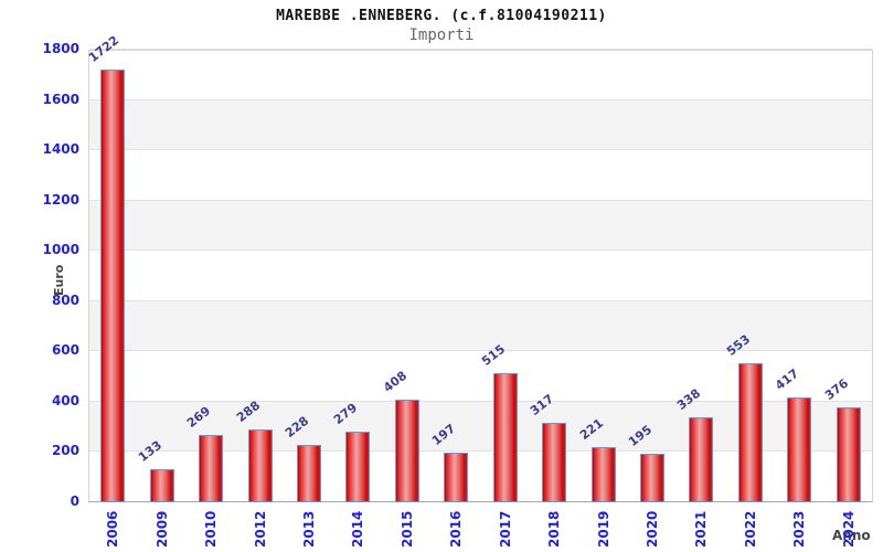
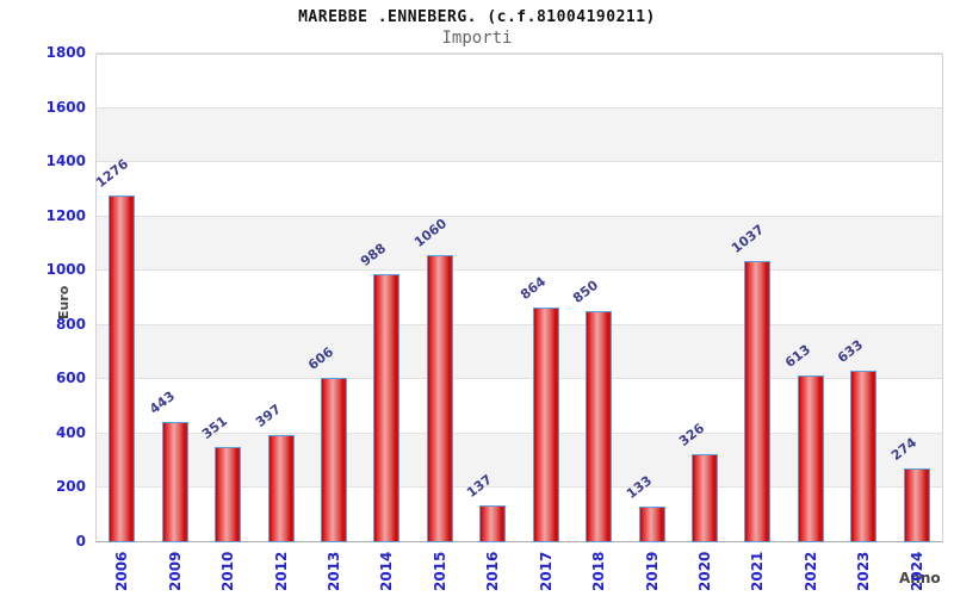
2006: 1722 -> 1276
2009: 133 -> 443
2010: 269 -> 351
2012: 288 -> 397
2013: 228 -> 606
2014: 279 -> 988
2015: 408 -> 1060
2016: 197 -> 137
2017: 515 -> 864
2018: 317 -> 850
2019: 221 -> 133
2020: 195 -> 326
2021: 338 -> 1037
2022: 553 -> 613
2023: 417 -> 633
2024: 376 -> 274
